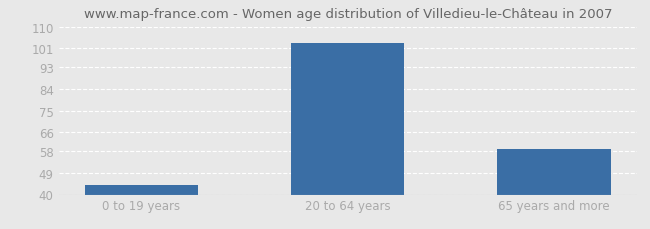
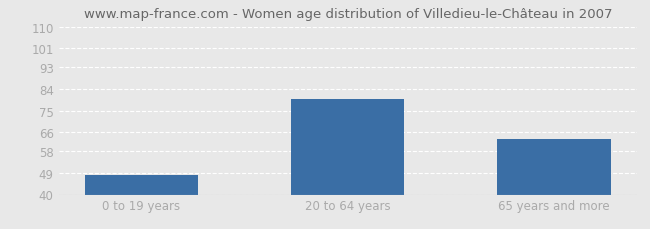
0 to 19 years: 44 -> 48
20 to 64 years: 103 -> 80
65 years and more: 59 -> 63
